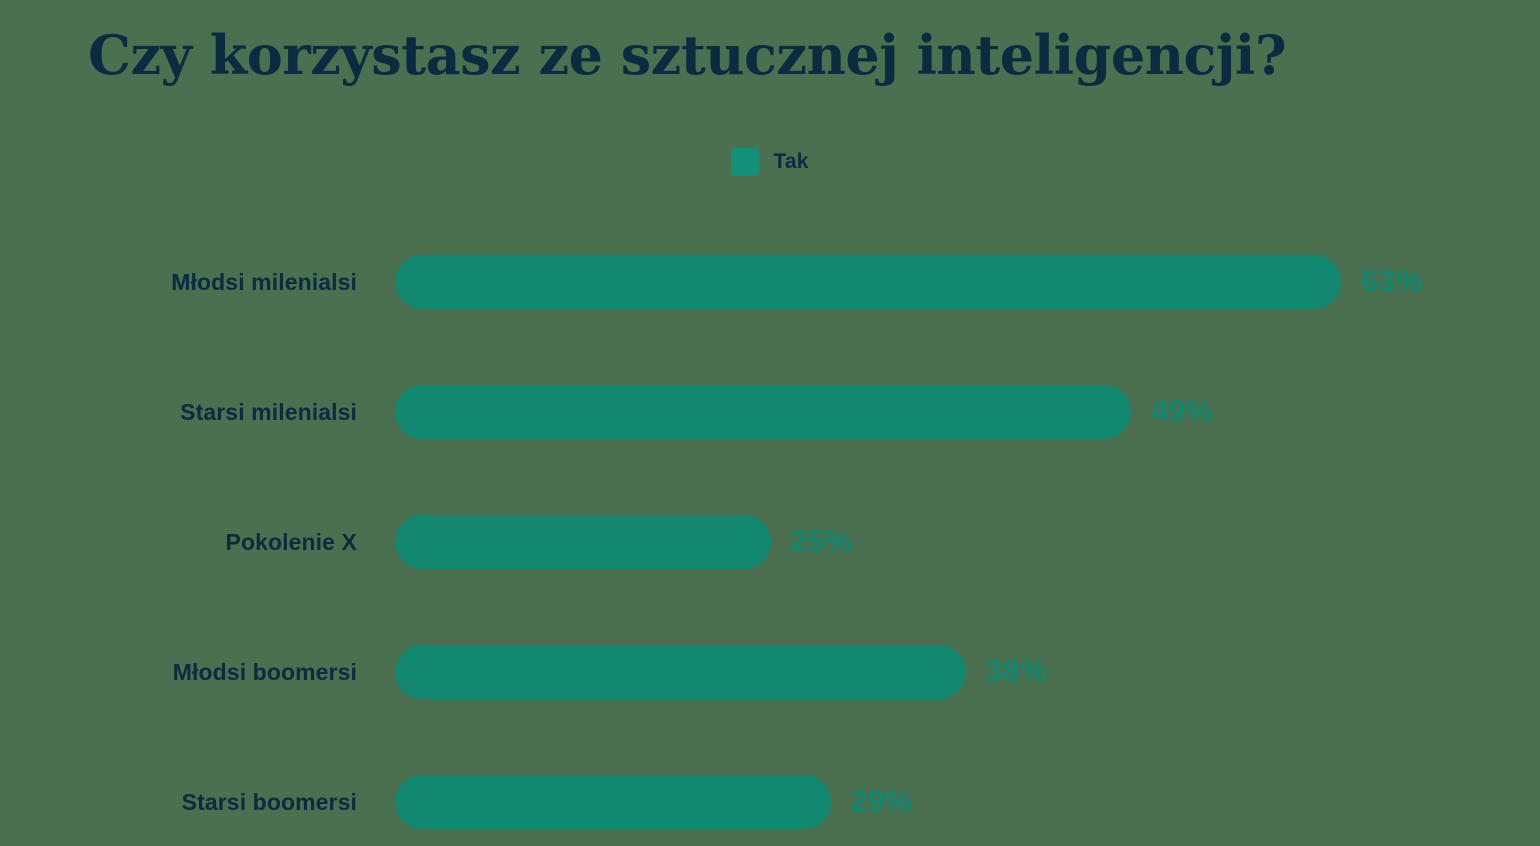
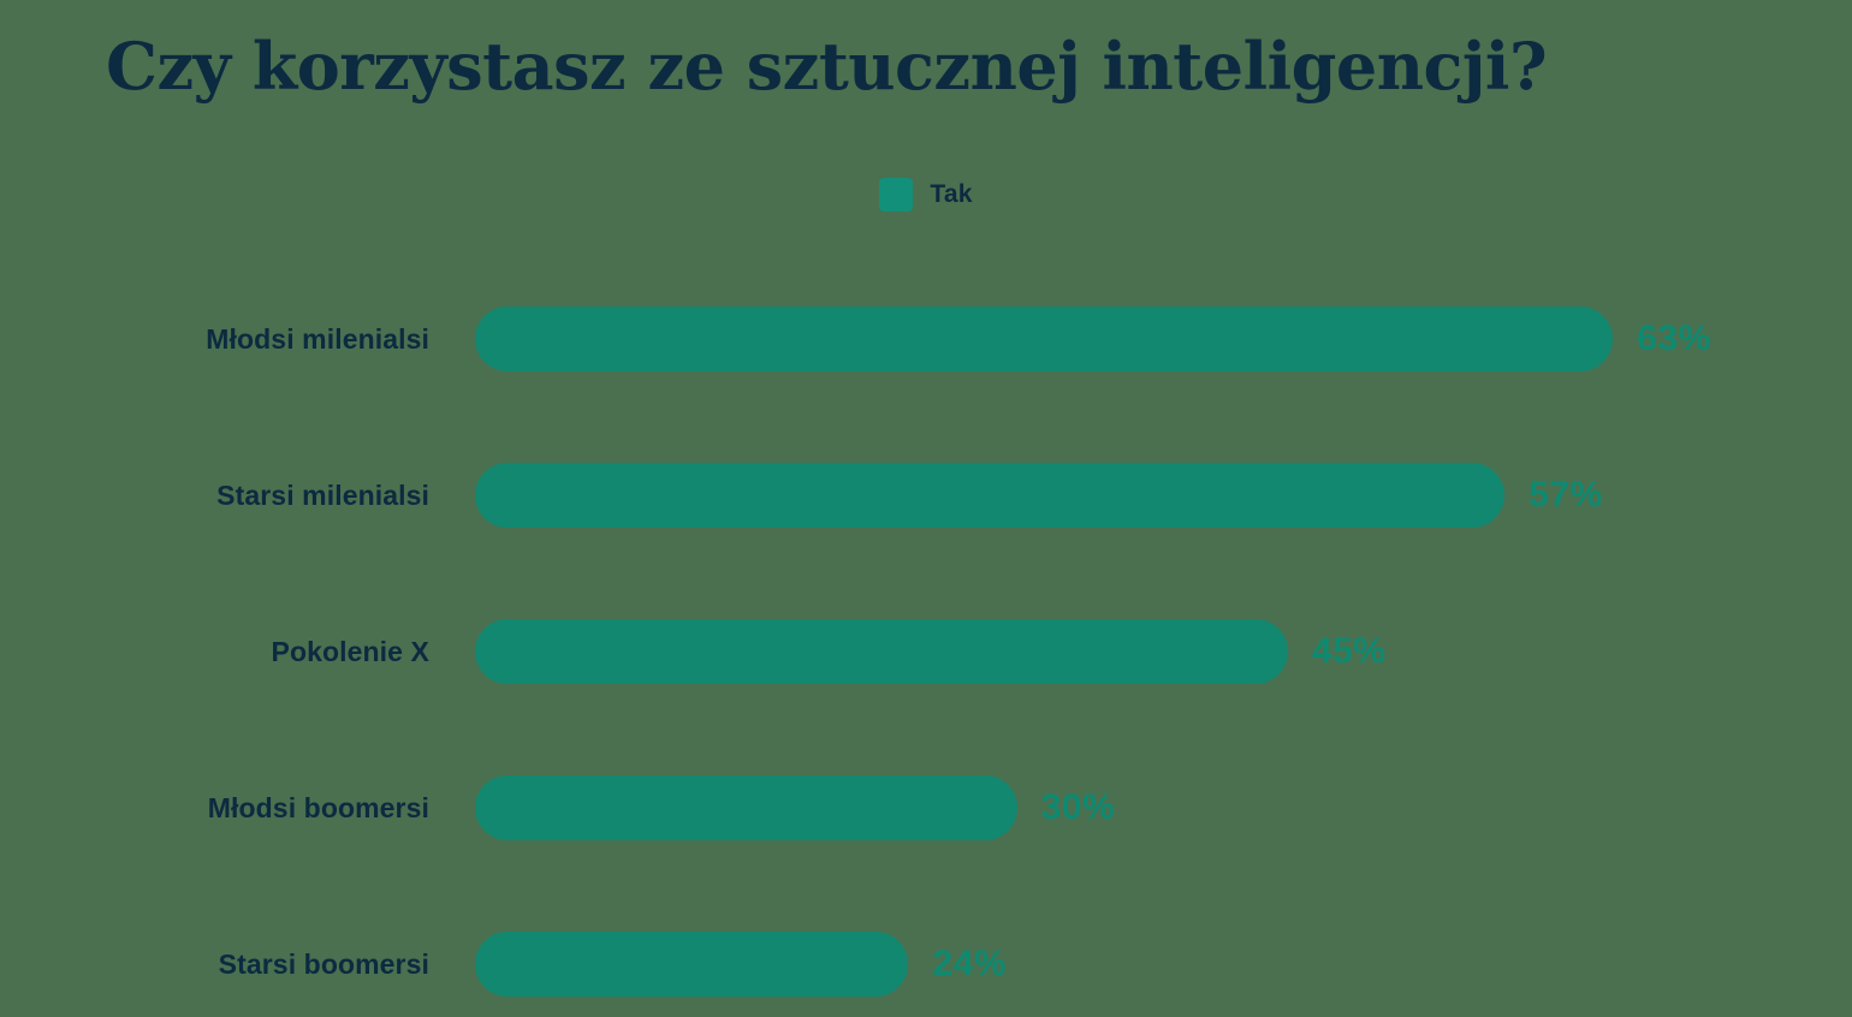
Starsi milenialsi: 49% -> 57%
Pokolenie X: 25% -> 45%
Młodsi boomersi: 38% -> 30%
Starsi boomersi: 29% -> 24%
